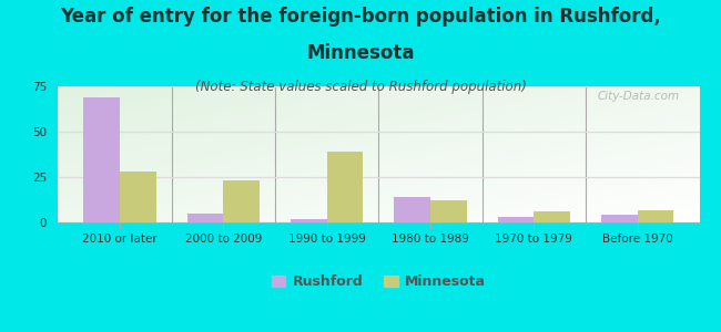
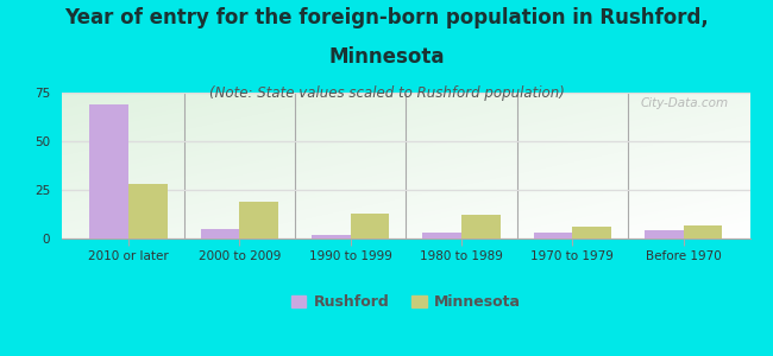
Minnesota/2000 to 2009: 23 -> 19
Minnesota/1990 to 1999: 39 -> 13
Rushford/1980 to 1989: 14 -> 3
